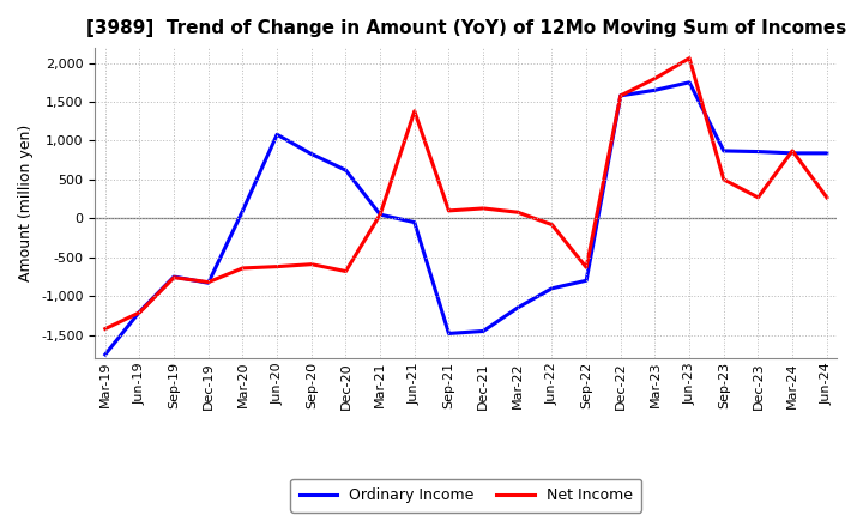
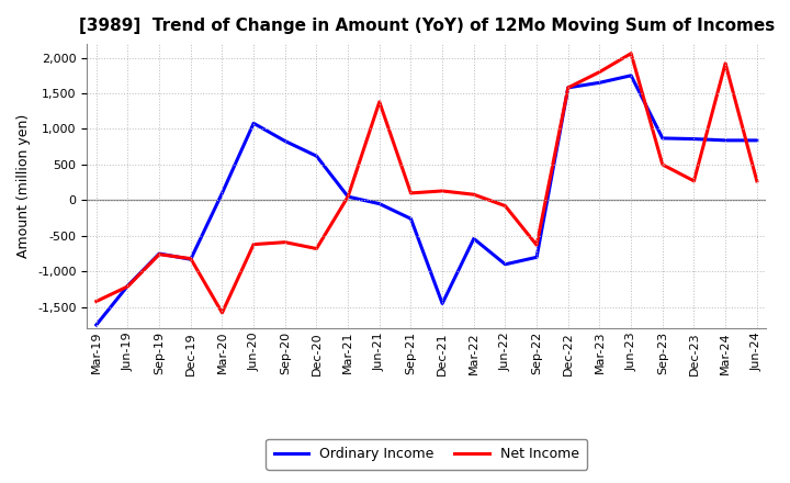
Net Income/Mar-20: -640 -> -1,580
Ordinary Income/Sep-21: -1,480 -> -260
Ordinary Income/Mar-22: -1,150 -> -540
Net Income/Mar-24: 870 -> 1,920
